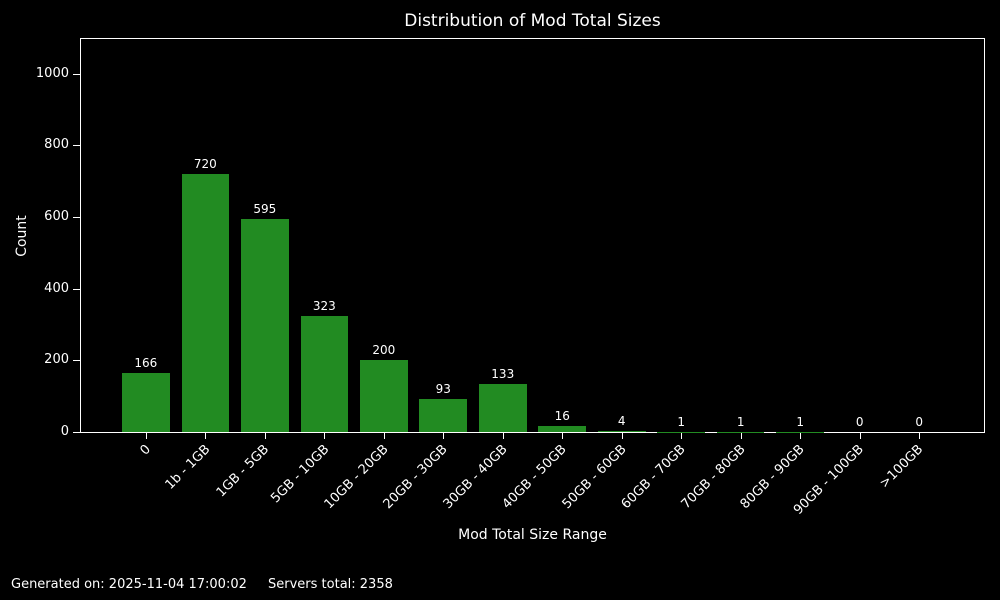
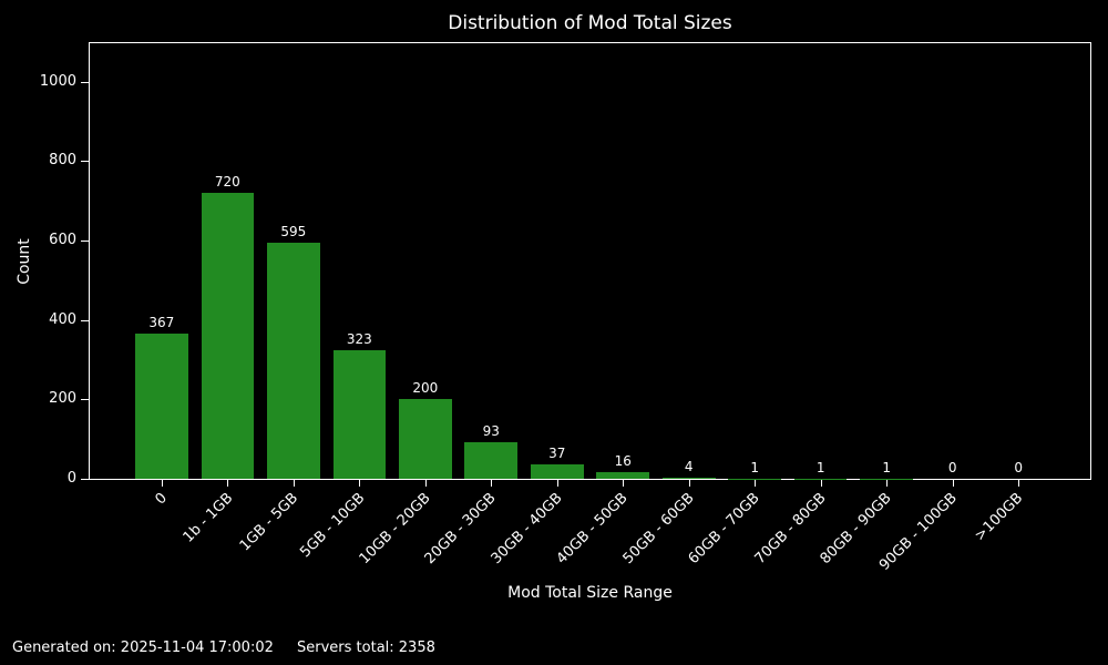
0: 166 -> 367
30GB - 40GB: 133 -> 37
